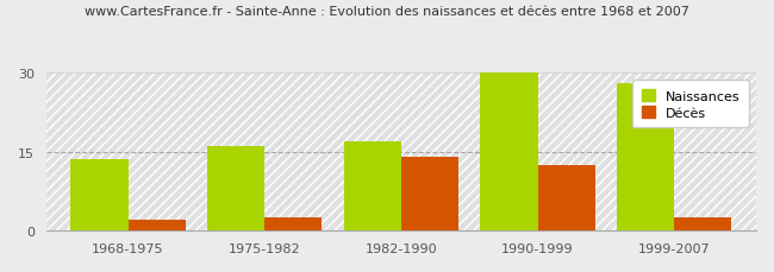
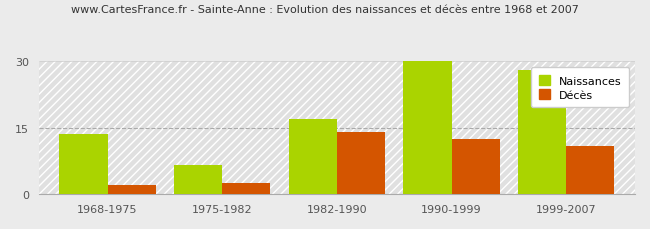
Naissances/1975-1982: 16.0 -> 6.5
Décès/1999-2007: 2.5 -> 11.0
